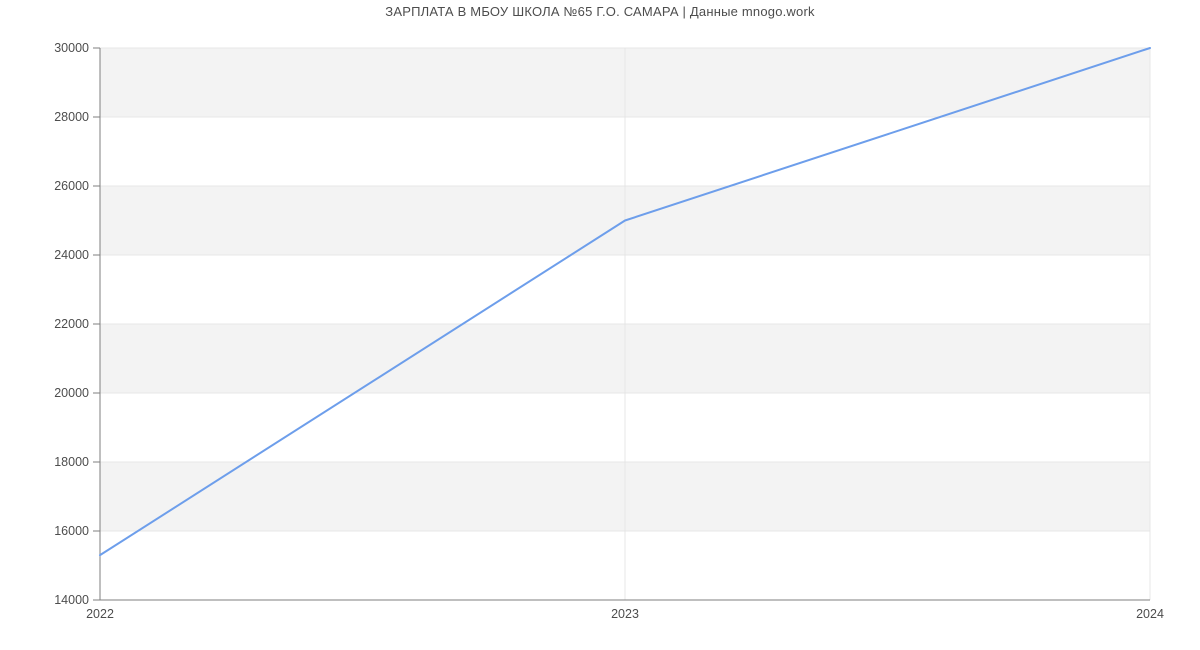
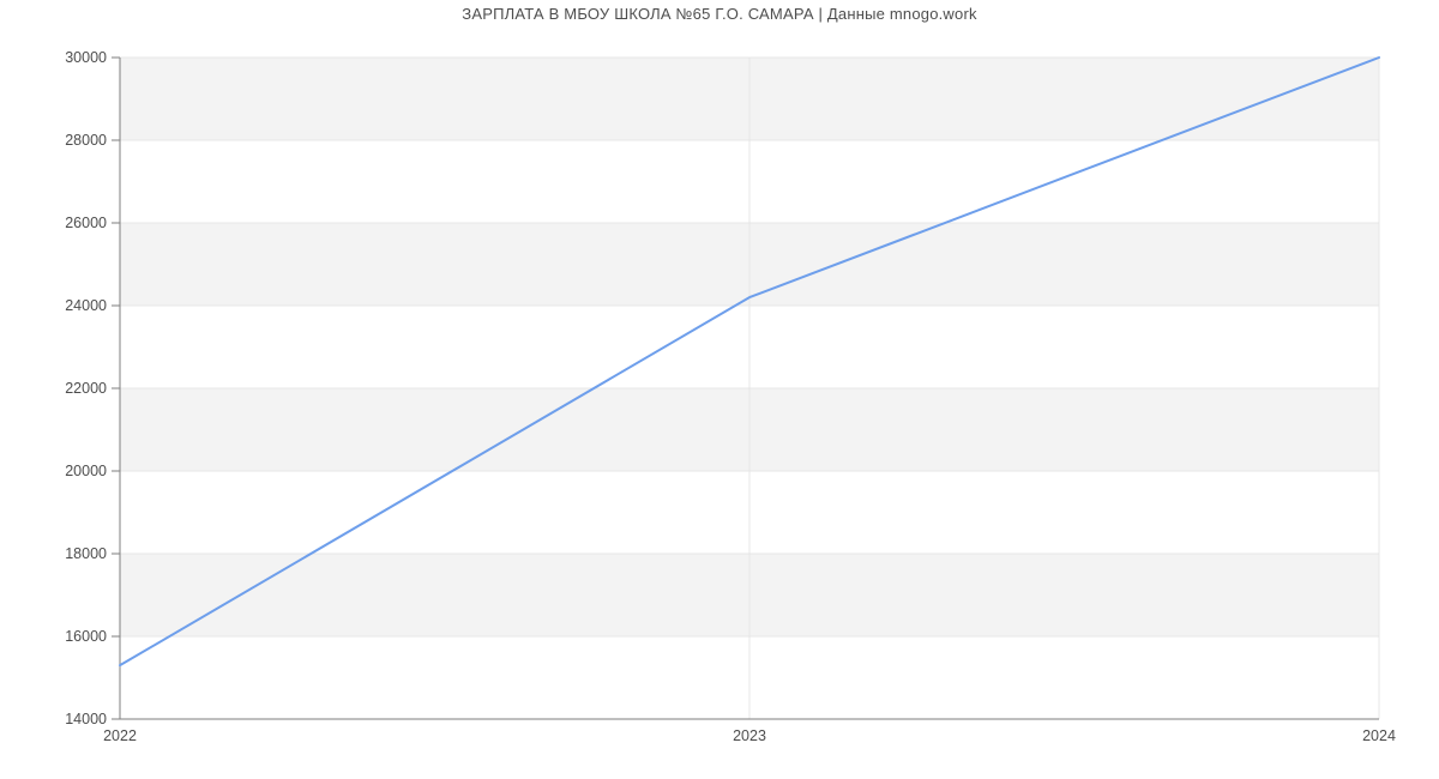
2023: 25000 -> 24200
